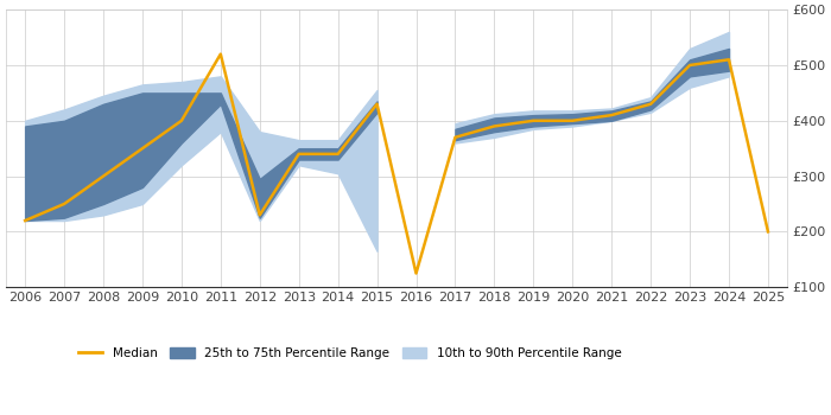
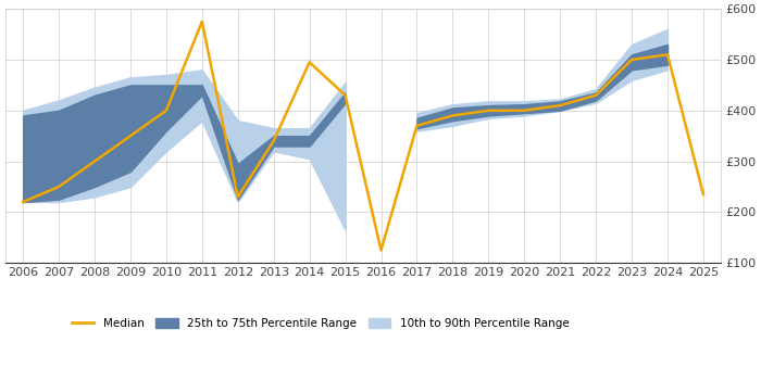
Median/2011: £520 -> £575
Median/2014: £340 -> £495
Median/2025: £200 -> £235
